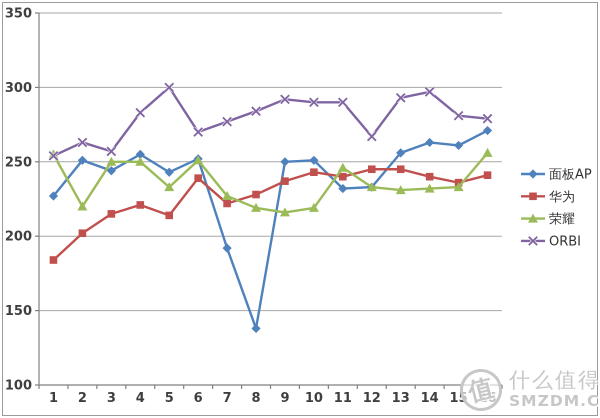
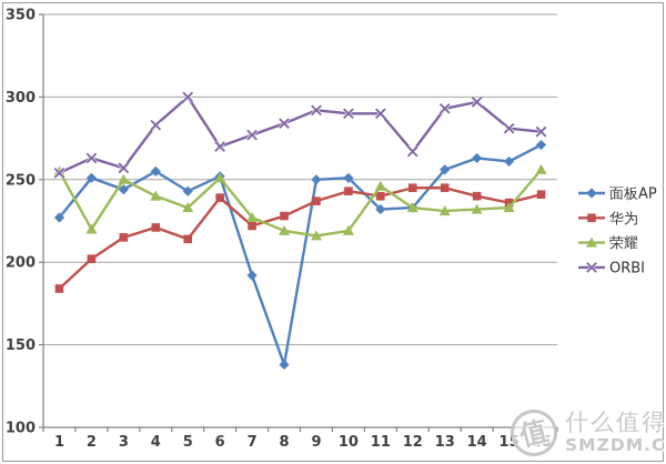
荣耀/4: 250 -> 240
